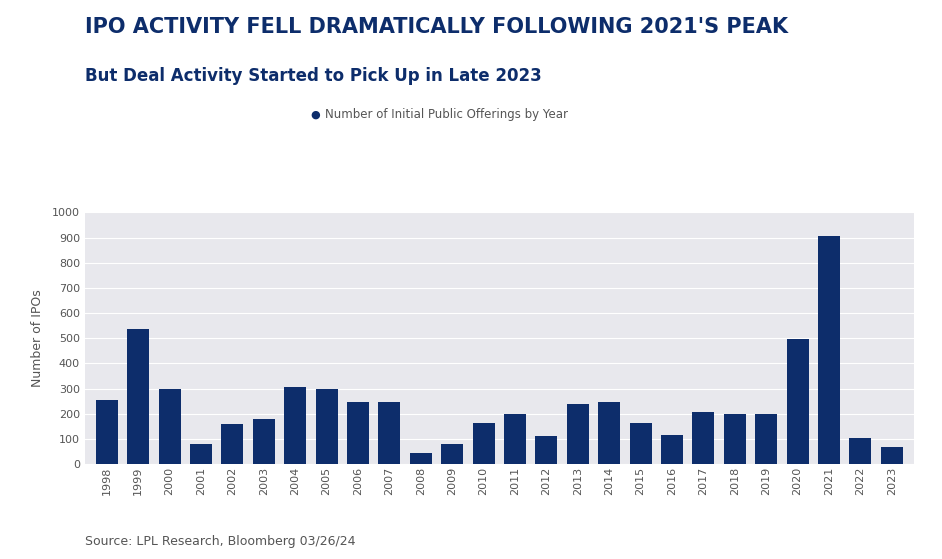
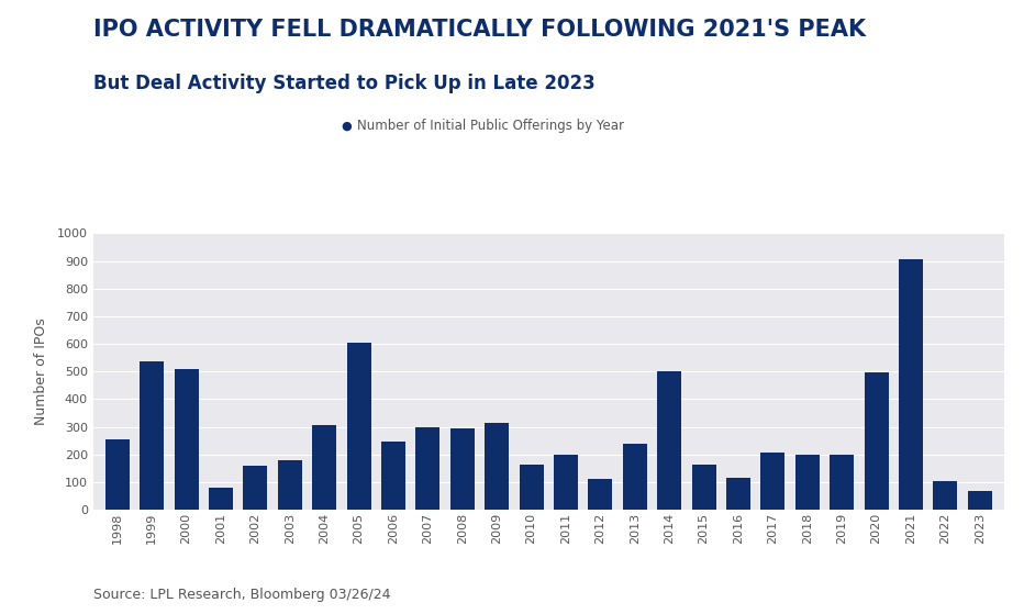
2000: 300 -> 510
2005: 300 -> 605
2007: 248 -> 300
2008: 43 -> 295
2009: 80 -> 315
2014: 248 -> 500
